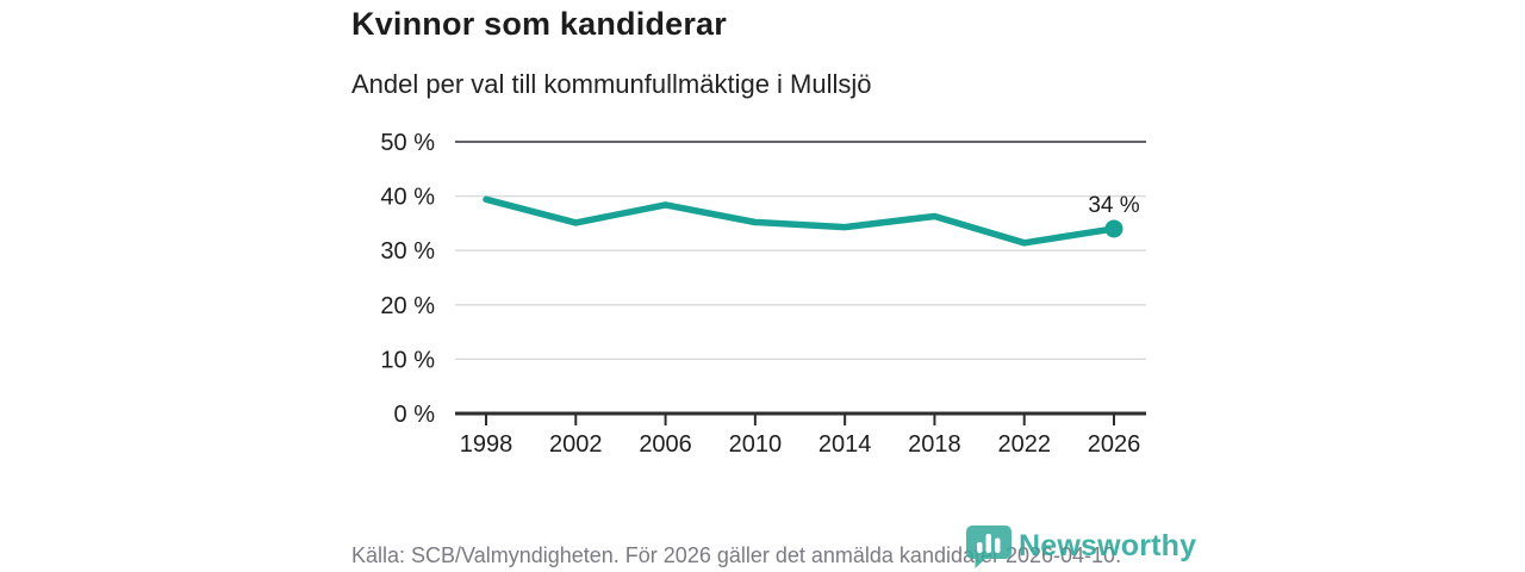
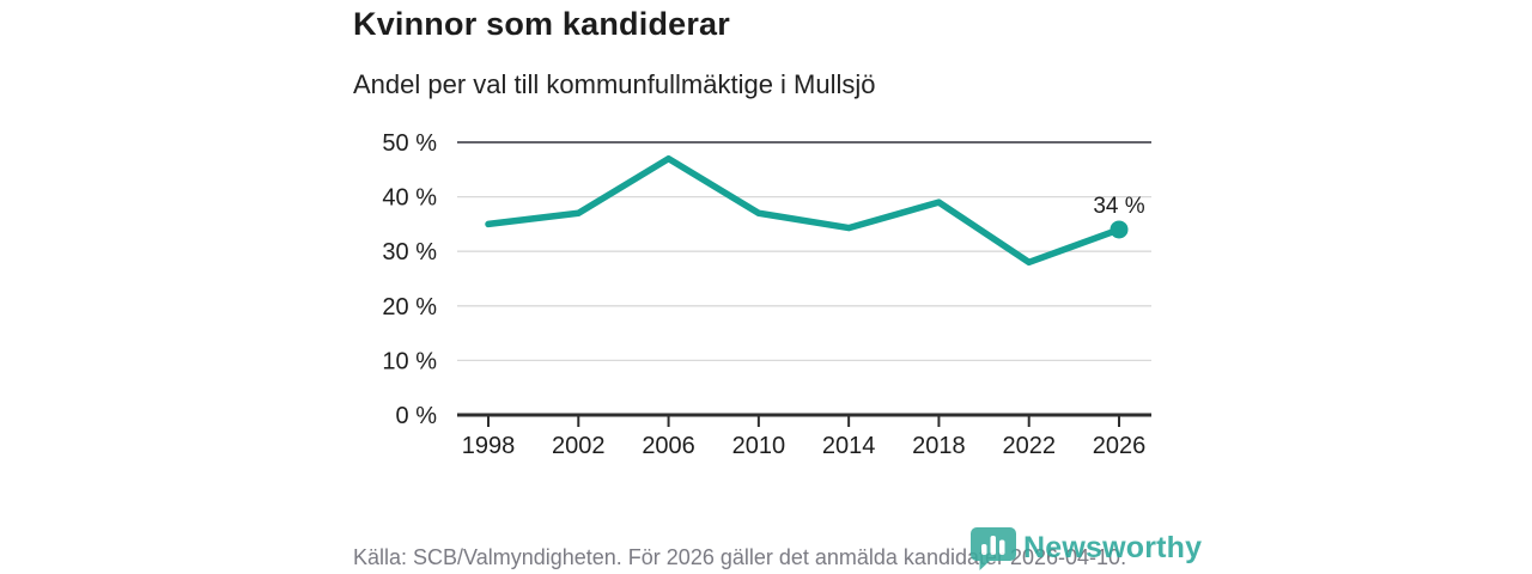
1998: 39% -> 35%
2002: 35% -> 37%
2006: 38% -> 47%
2010: 35% -> 37%
2018: 36% -> 39%
2022: 31% -> 28%
